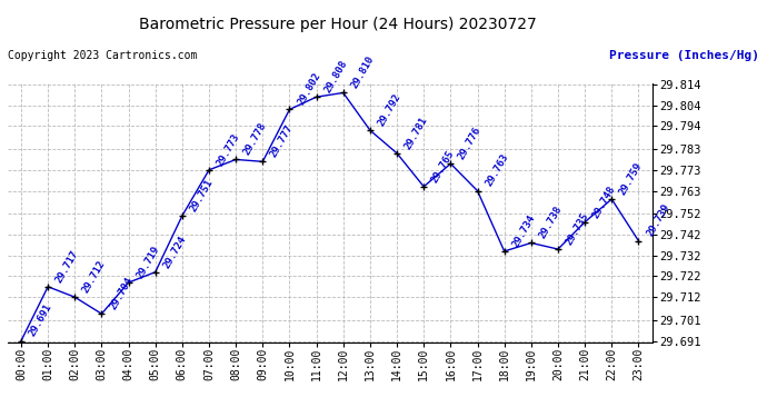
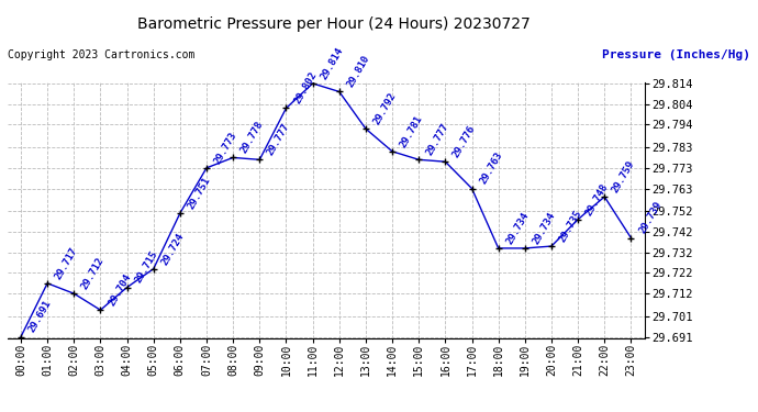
04:00: 29.719 -> 29.715
11:00: 29.808 -> 29.814
15:00: 29.765 -> 29.777
19:00: 29.738 -> 29.734
